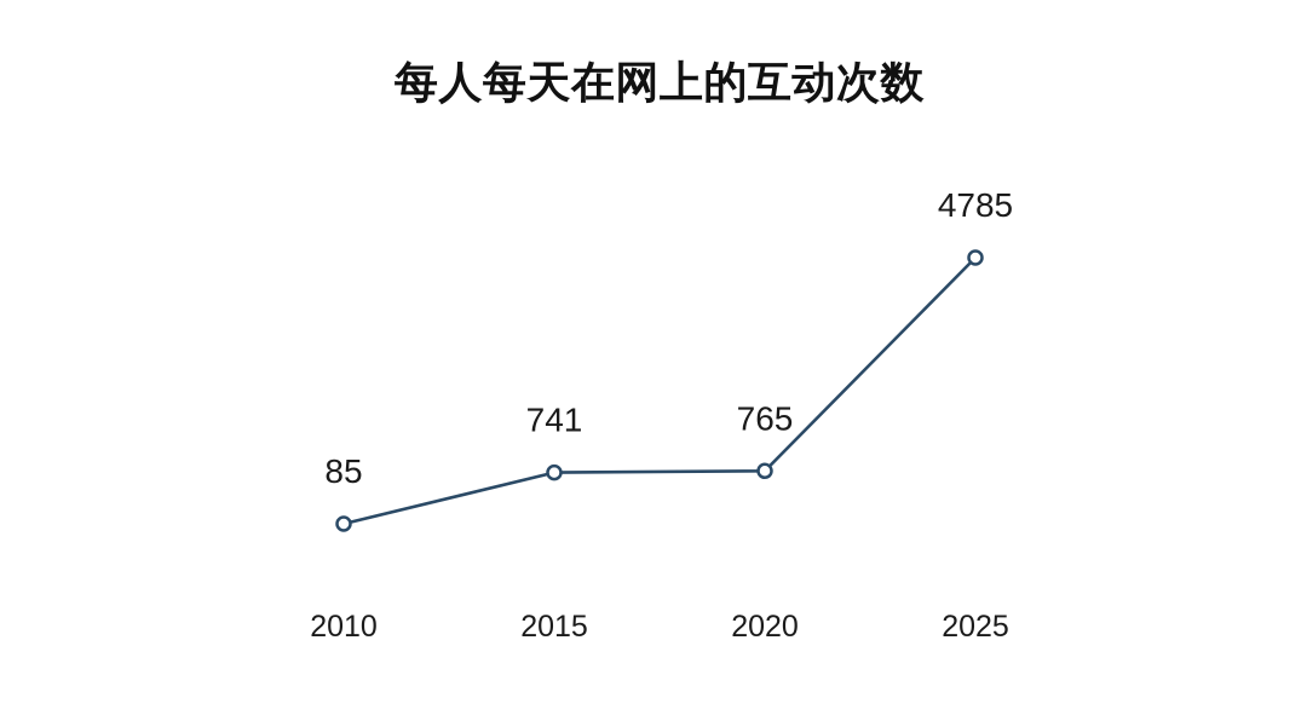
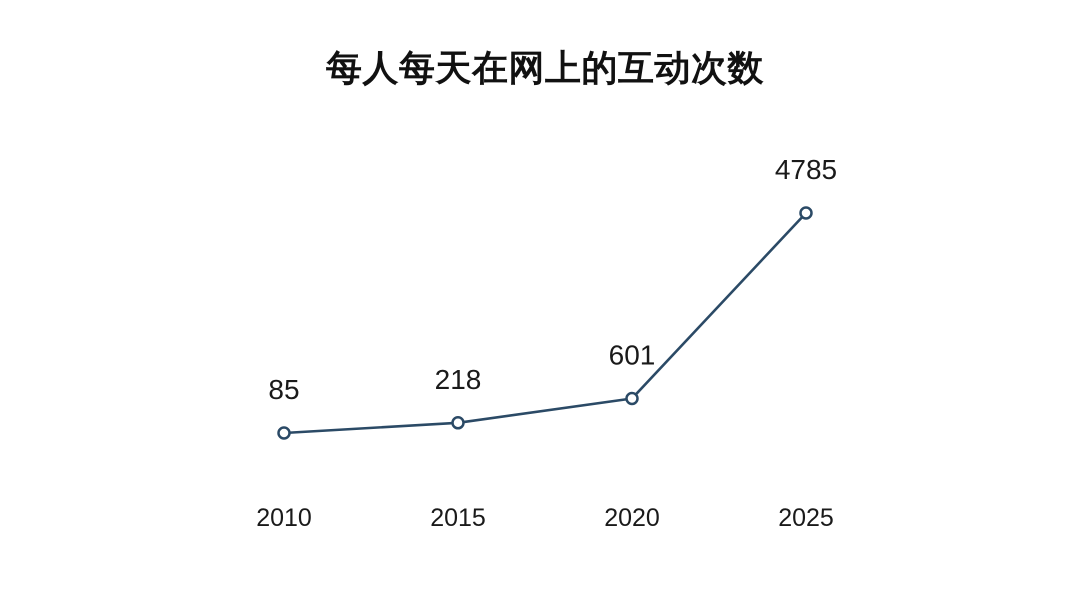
2015: 741 -> 218
2020: 765 -> 601
